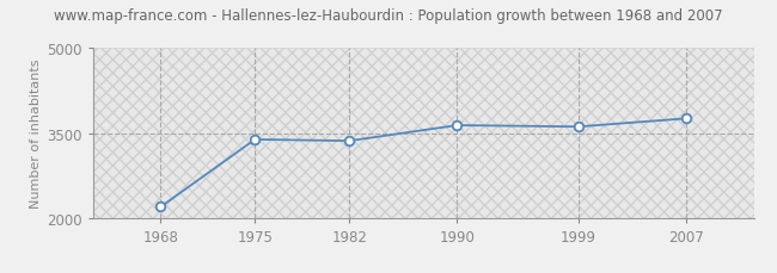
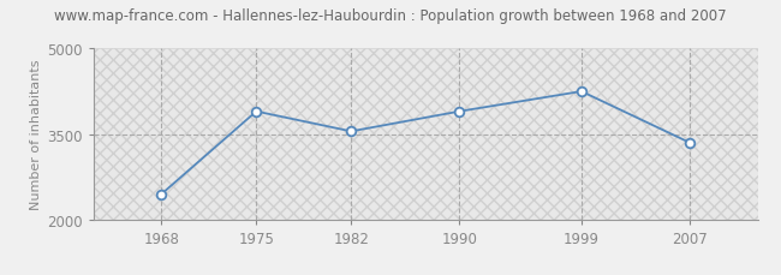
1968: 2200 -> 2450
1975: 3390 -> 3900
1982: 3360 -> 3550
1990: 3640 -> 3900
1999: 3620 -> 4250
2007: 3760 -> 3350
